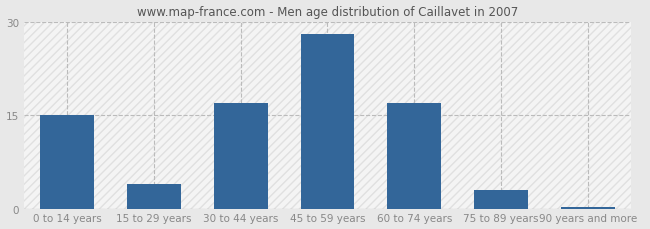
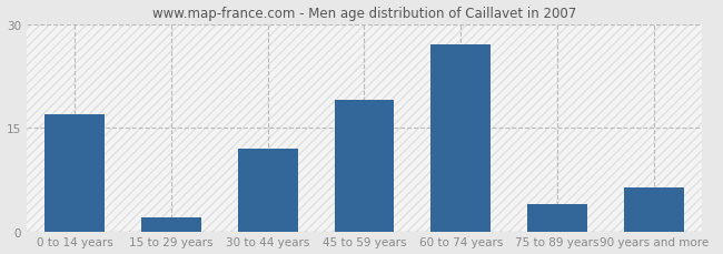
0 to 14 years: 15.0 -> 17.0
15 to 29 years: 4.0 -> 2.0
30 to 44 years: 17.0 -> 12.0
45 to 59 years: 28.0 -> 19.0
60 to 74 years: 17.0 -> 27.0
75 to 89 years: 3.0 -> 4.0
90 years and more: 0.3 -> 6.4
